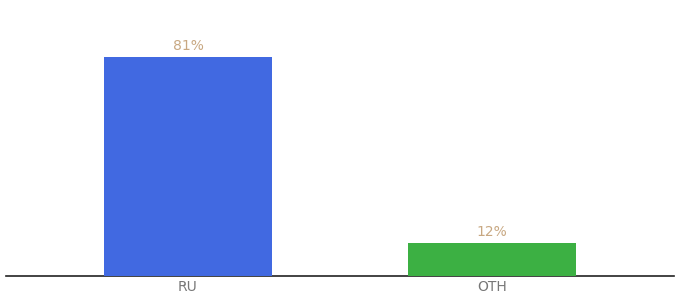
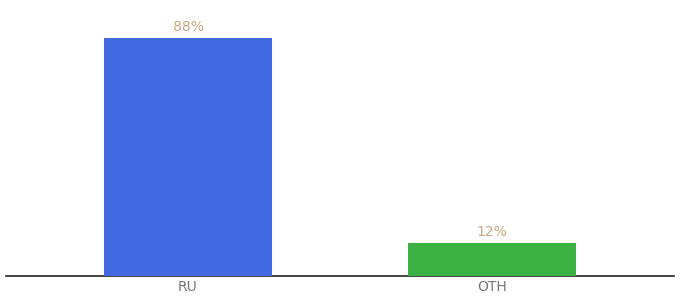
RU: 81% -> 88%
